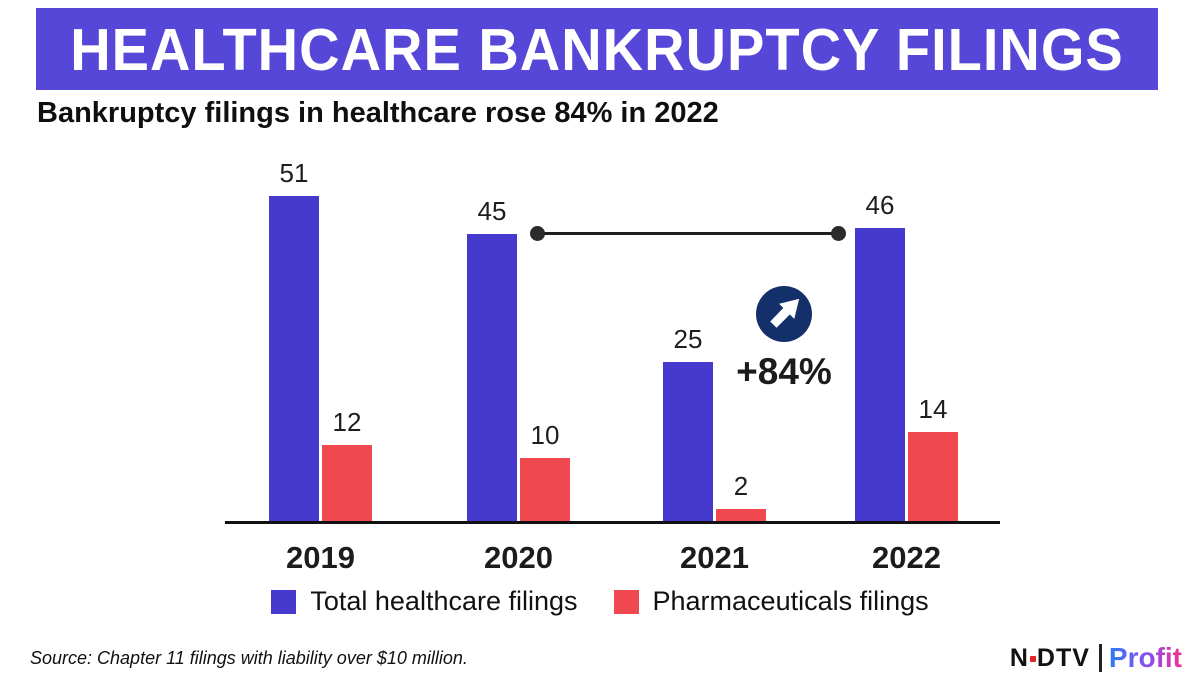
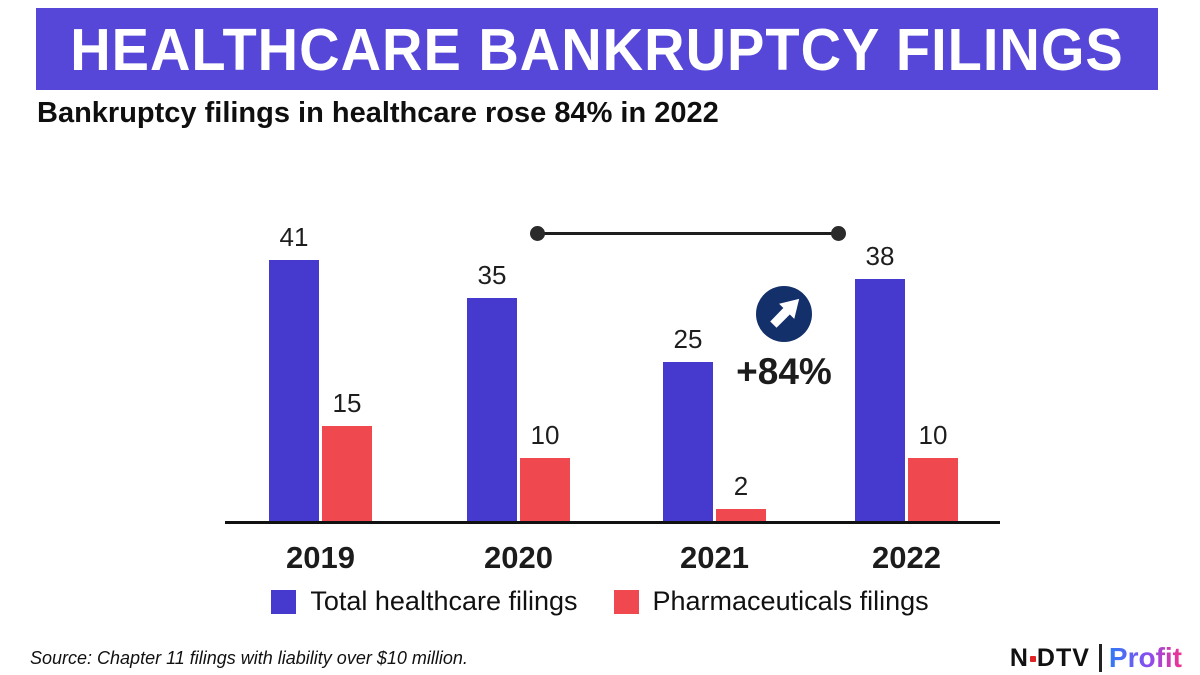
Total healthcare filings/2019: 51 -> 41
Pharmaceuticals filings/2019: 12 -> 15
Total healthcare filings/2020: 45 -> 35
Total healthcare filings/2022: 46 -> 38
Pharmaceuticals filings/2022: 14 -> 10
